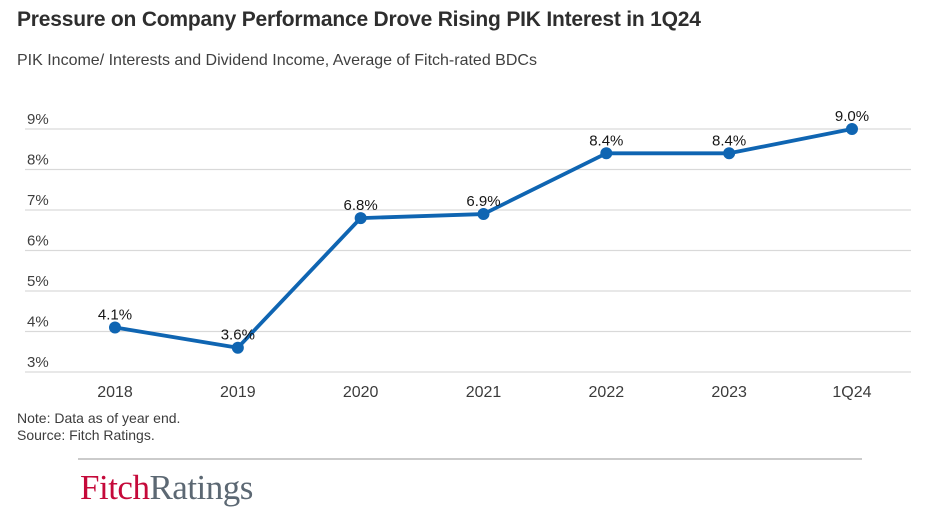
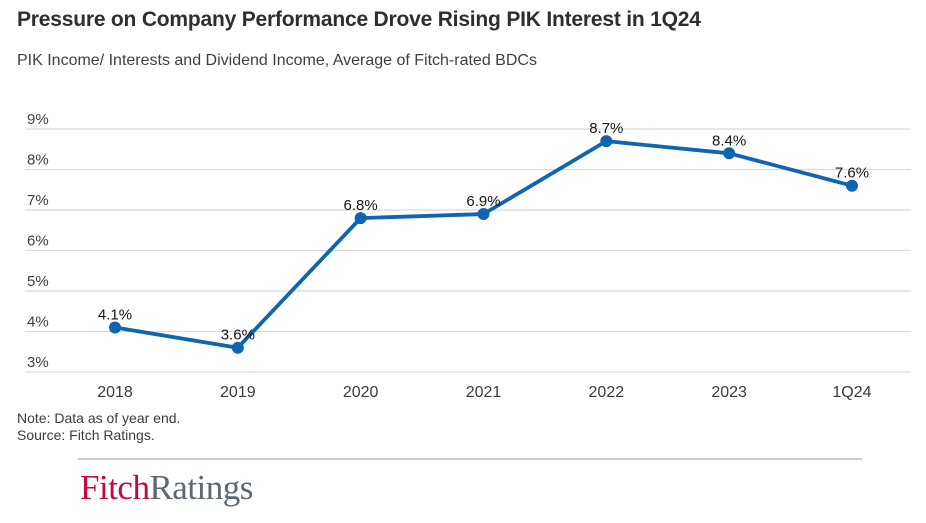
2022: 8.4% -> 8.7%
1Q24: 9.0% -> 7.6%
